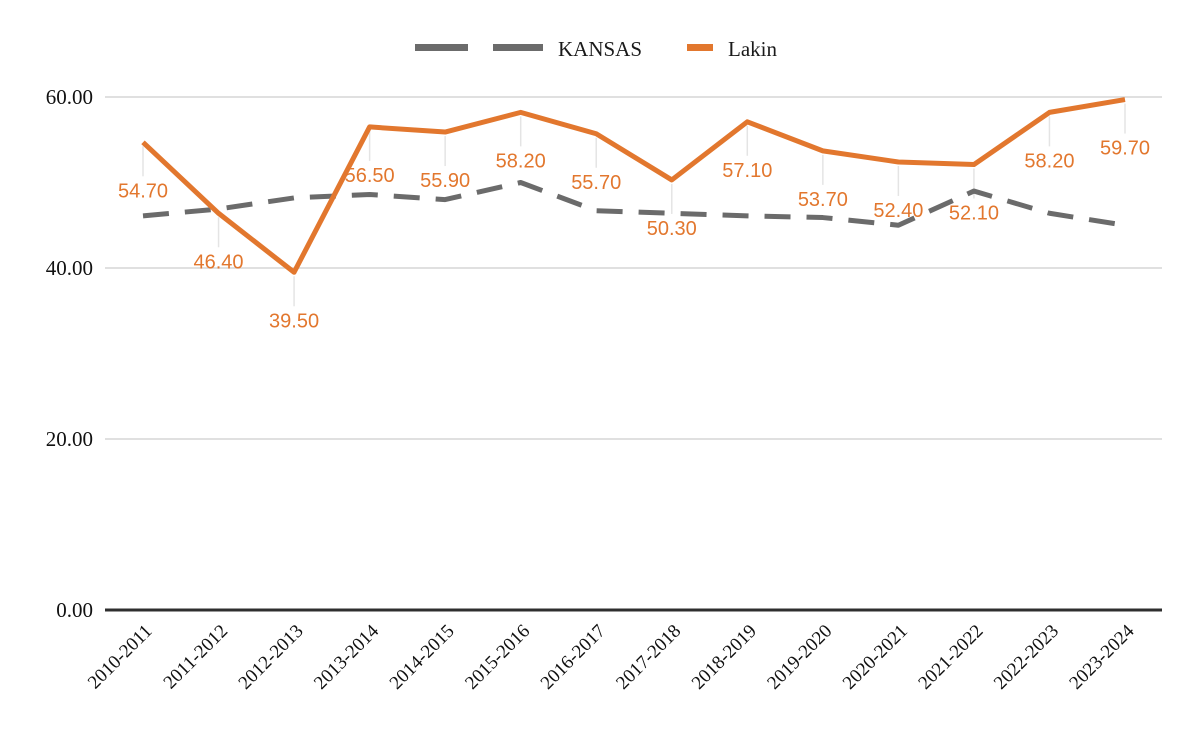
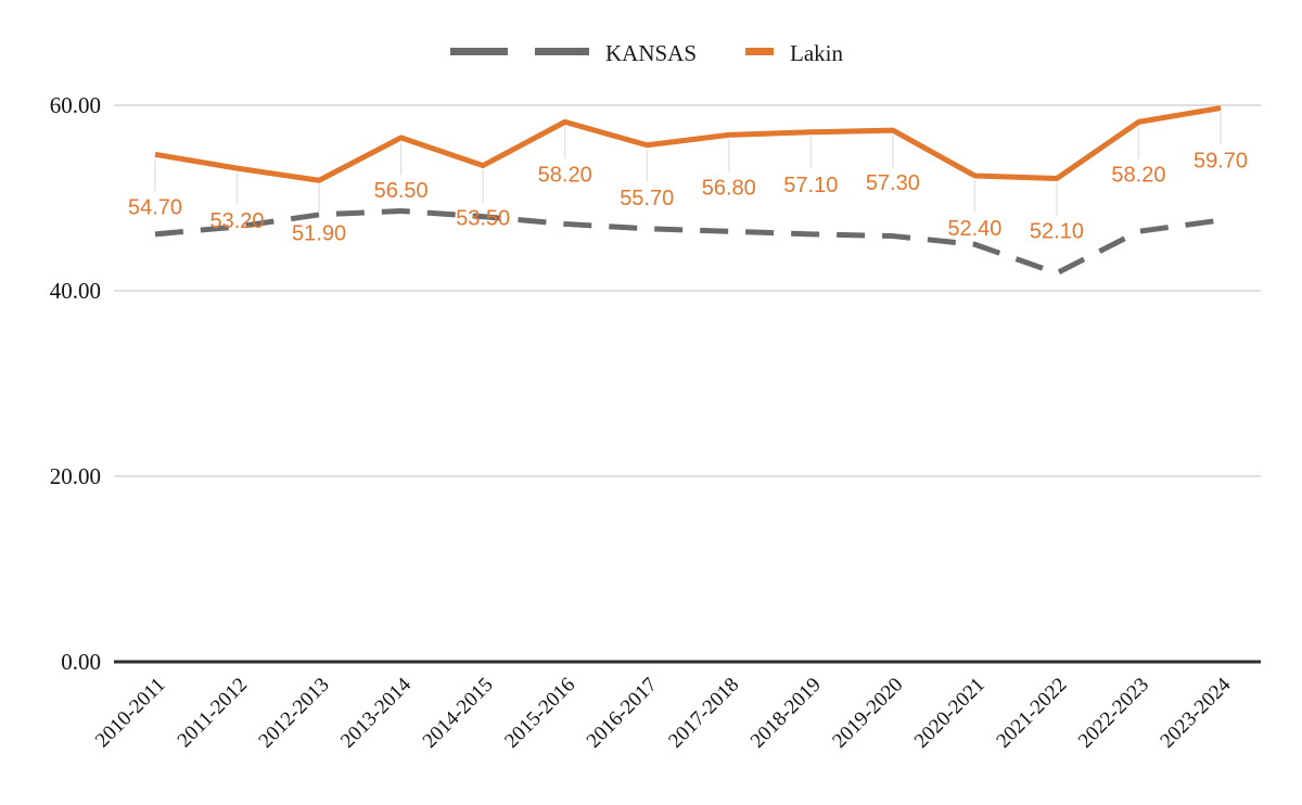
Lakin/2011-2012: 46.40 -> 53.20
Lakin/2012-2013: 39.50 -> 51.90
Lakin/2014-2015: 55.90 -> 53.50
KANSAS/2015-2016: 50 -> 47
Lakin/2017-2018: 50.30 -> 56.80
Lakin/2019-2020: 53.70 -> 57.30
KANSAS/2021-2022: 49 -> 42
KANSAS/2023-2024: 45 -> 48
